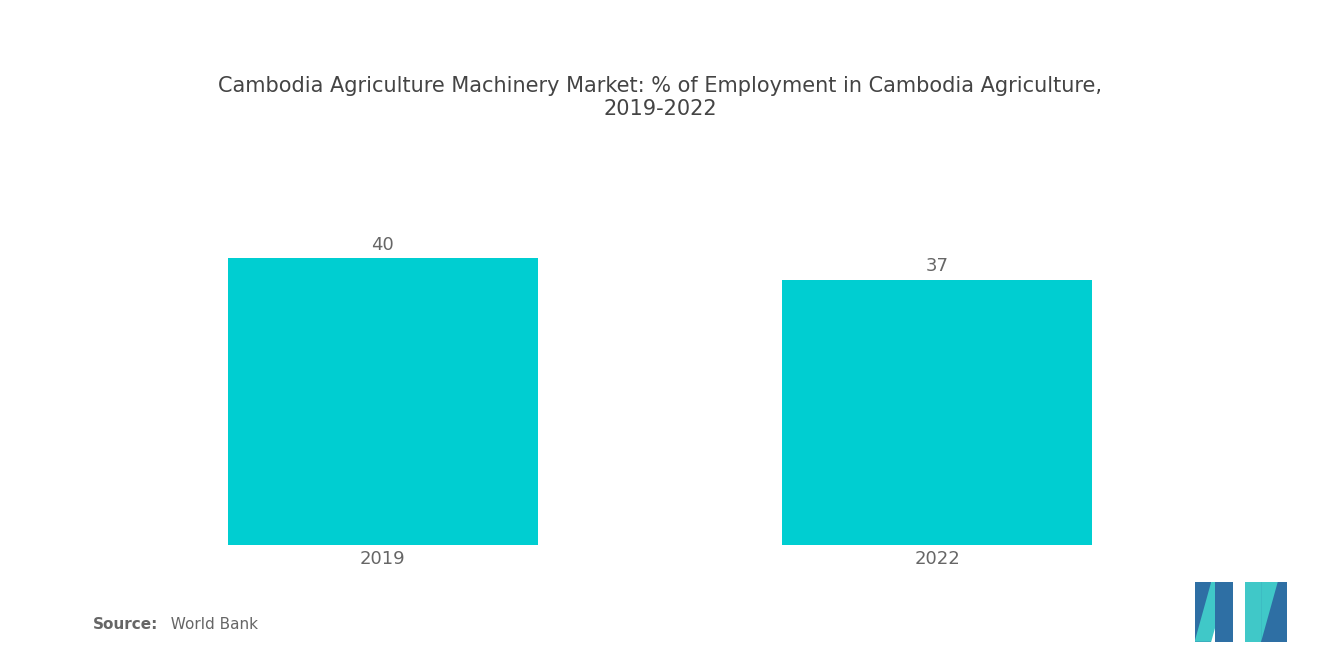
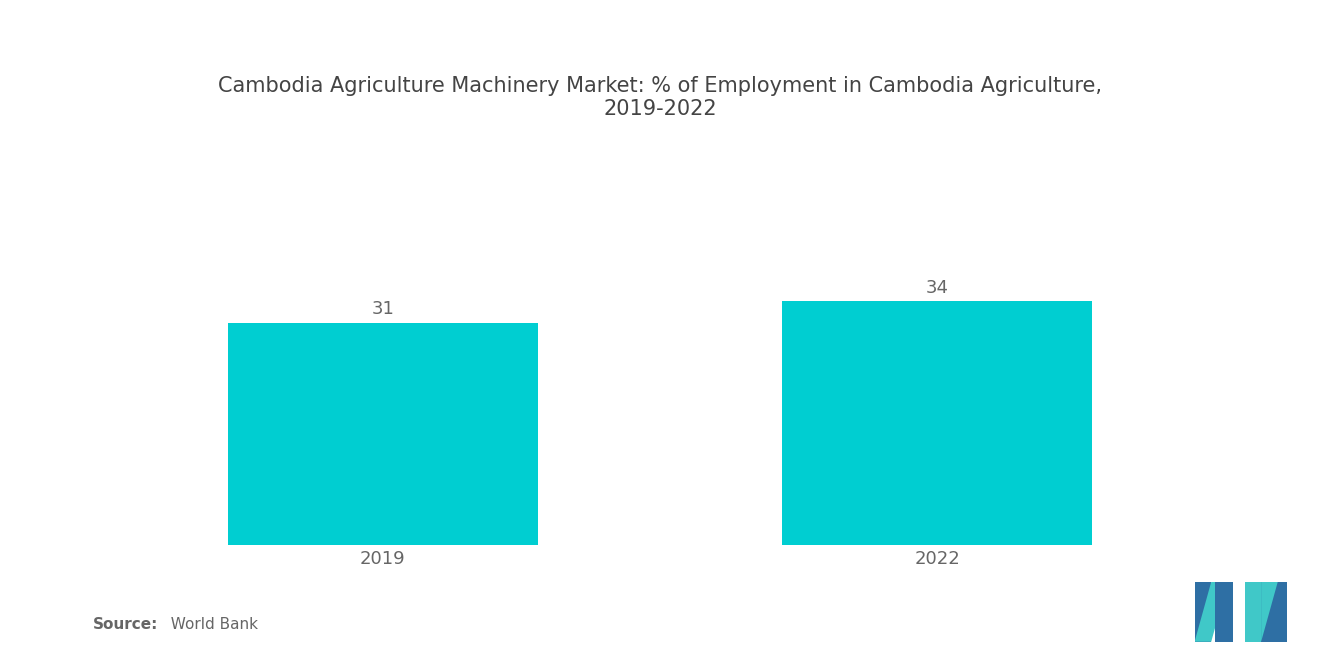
2019: 40 -> 31
2022: 37 -> 34
